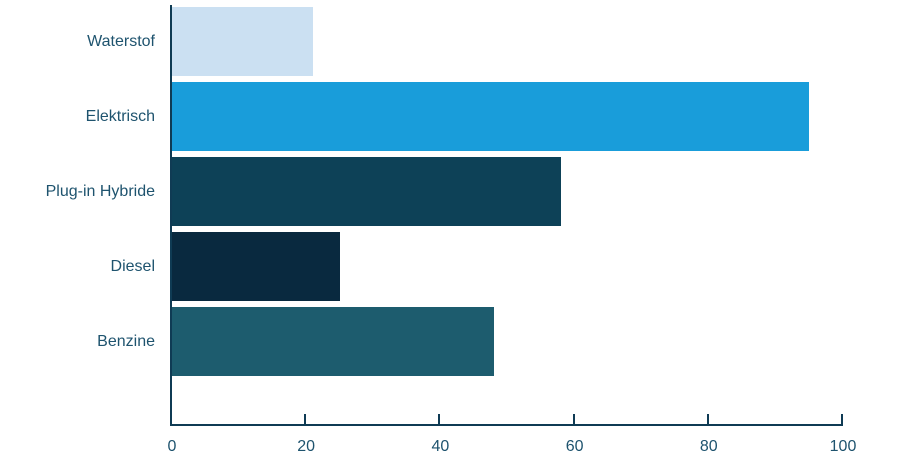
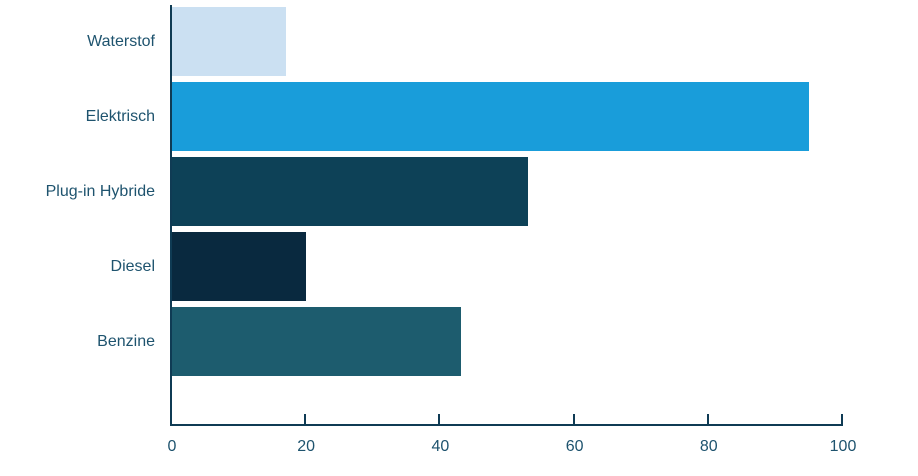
Waterstof: 21 -> 17
Plug-in Hybride: 58 -> 53
Diesel: 25 -> 20
Benzine: 48 -> 43
